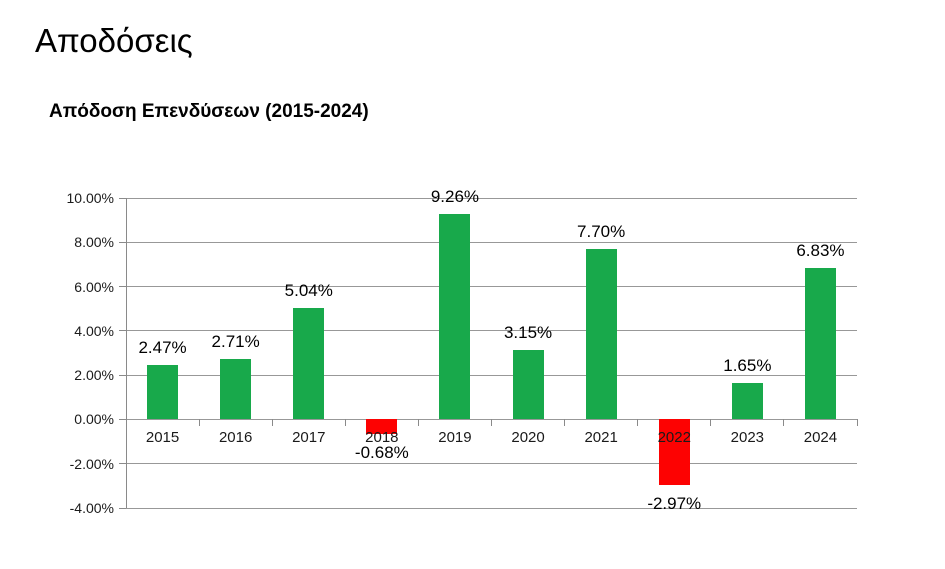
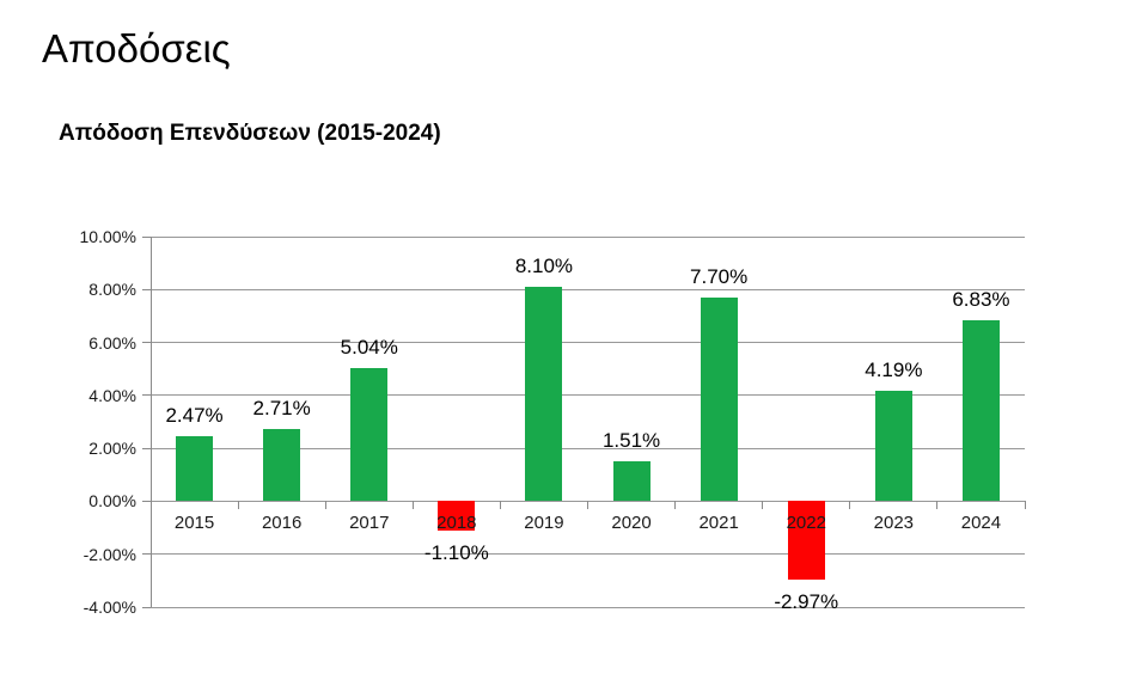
2018: -0.68% -> -1.10%
2019: 9.26% -> 8.10%
2020: 3.15% -> 1.51%
2023: 1.65% -> 4.19%
